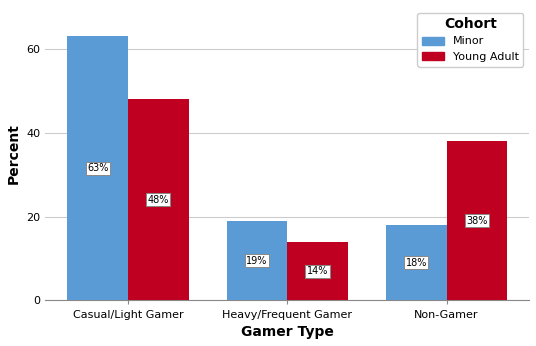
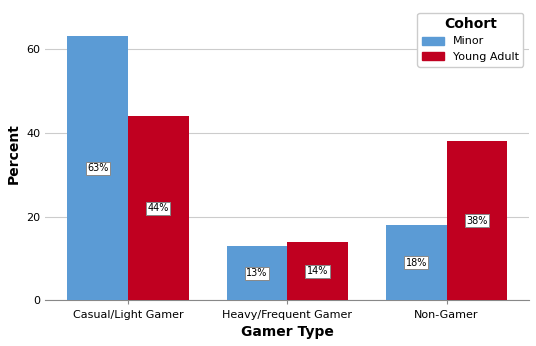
Young Adult/Casual/Light Gamer: 48% -> 44%
Minor/Heavy/Frequent Gamer: 19% -> 13%
